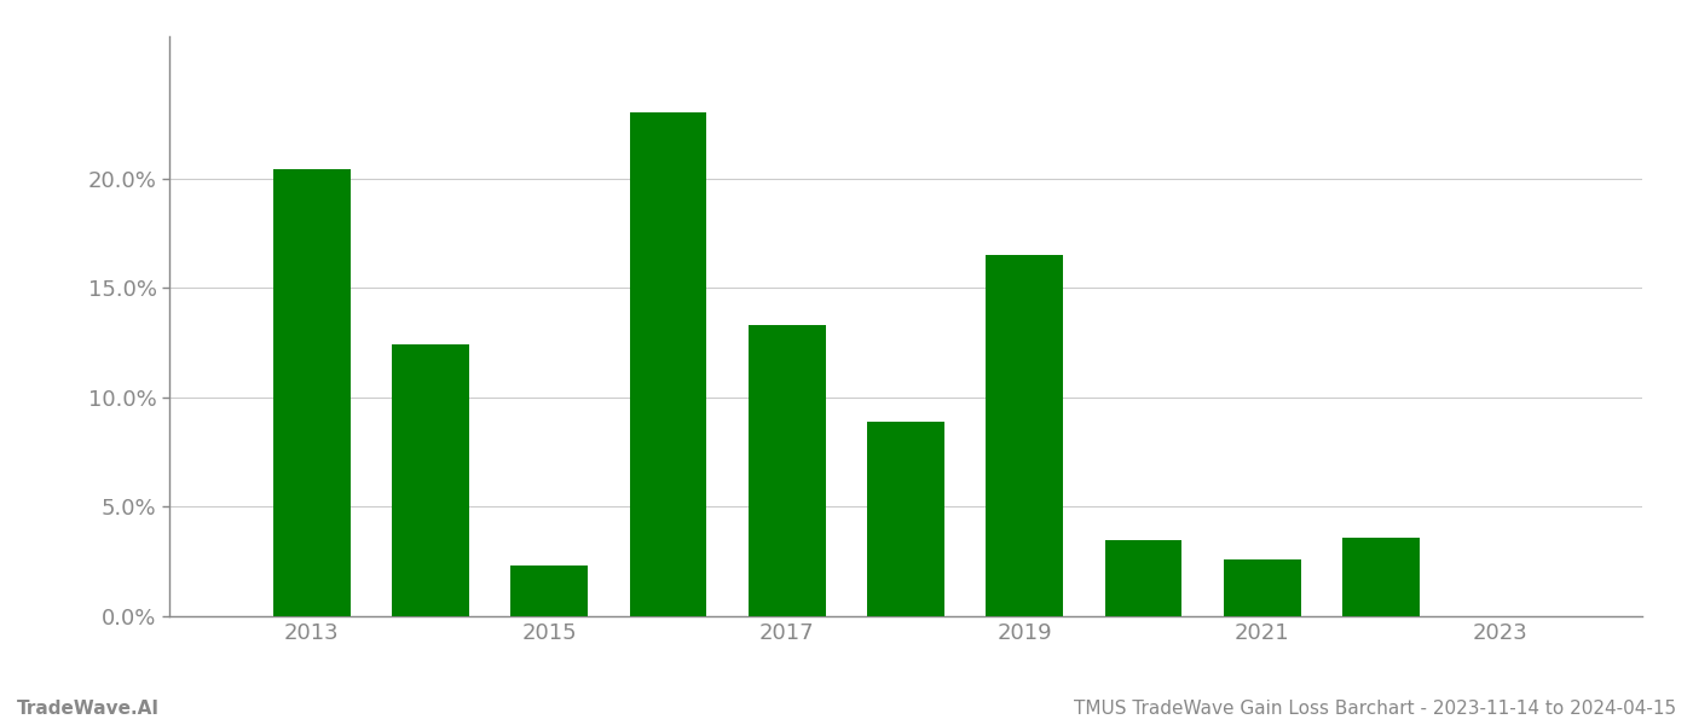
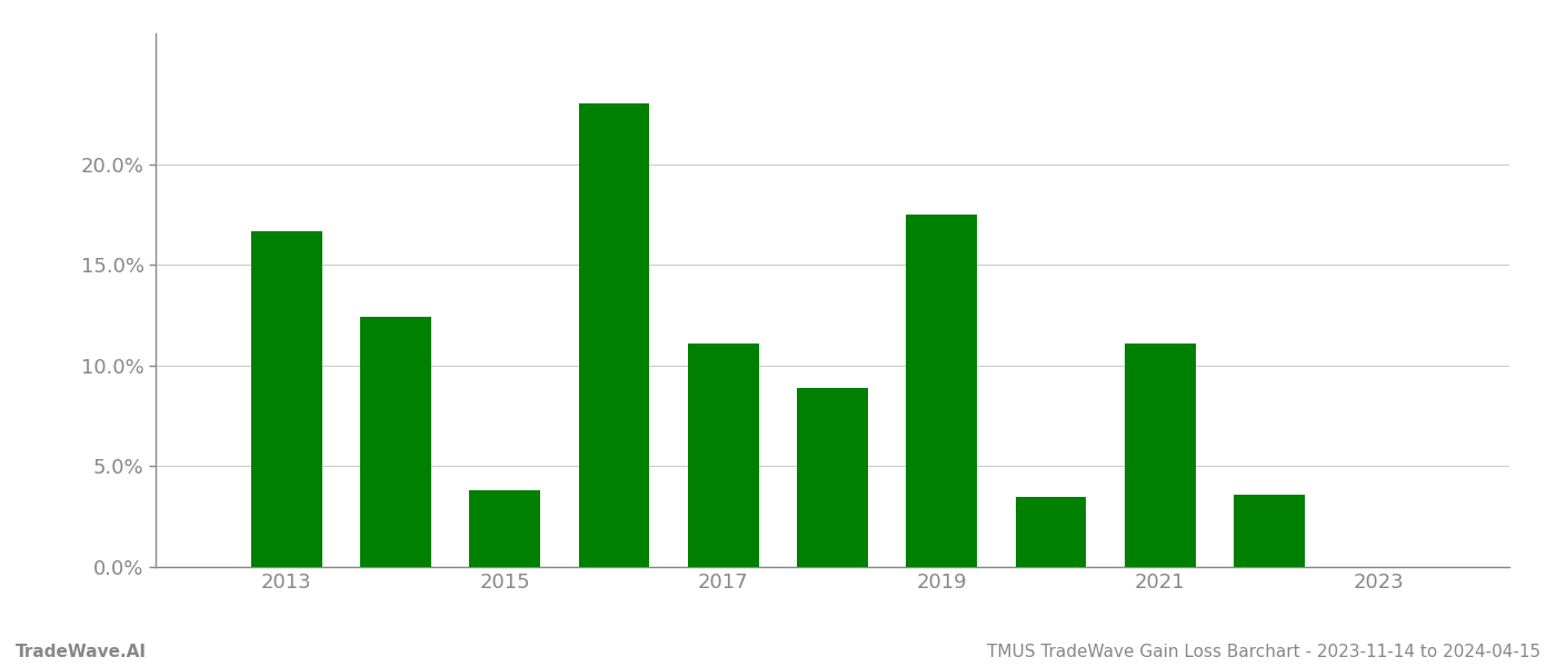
2013: 20.4% -> 16.7%
2015: 2.3% -> 3.8%
2017: 13.3% -> 11.1%
2019: 16.5% -> 17.5%
2021: 2.6% -> 11.1%
